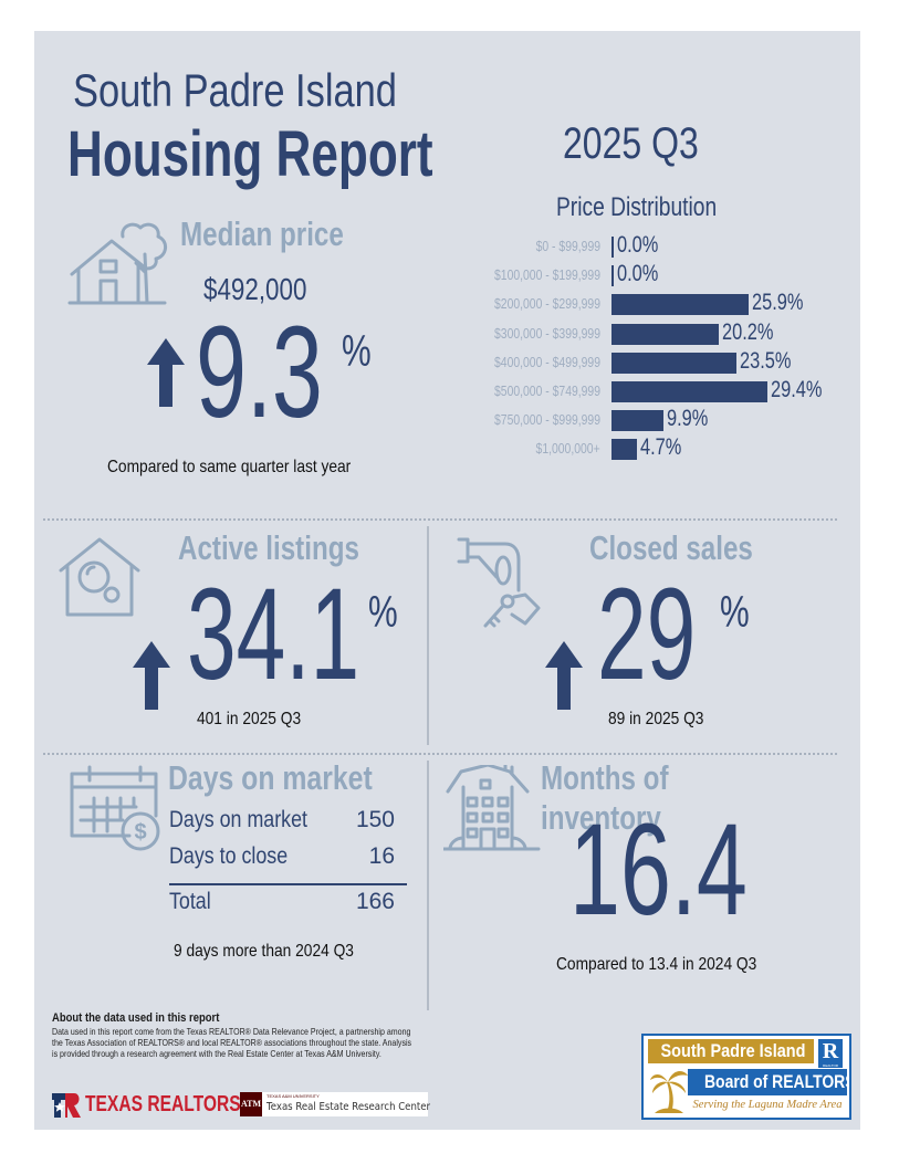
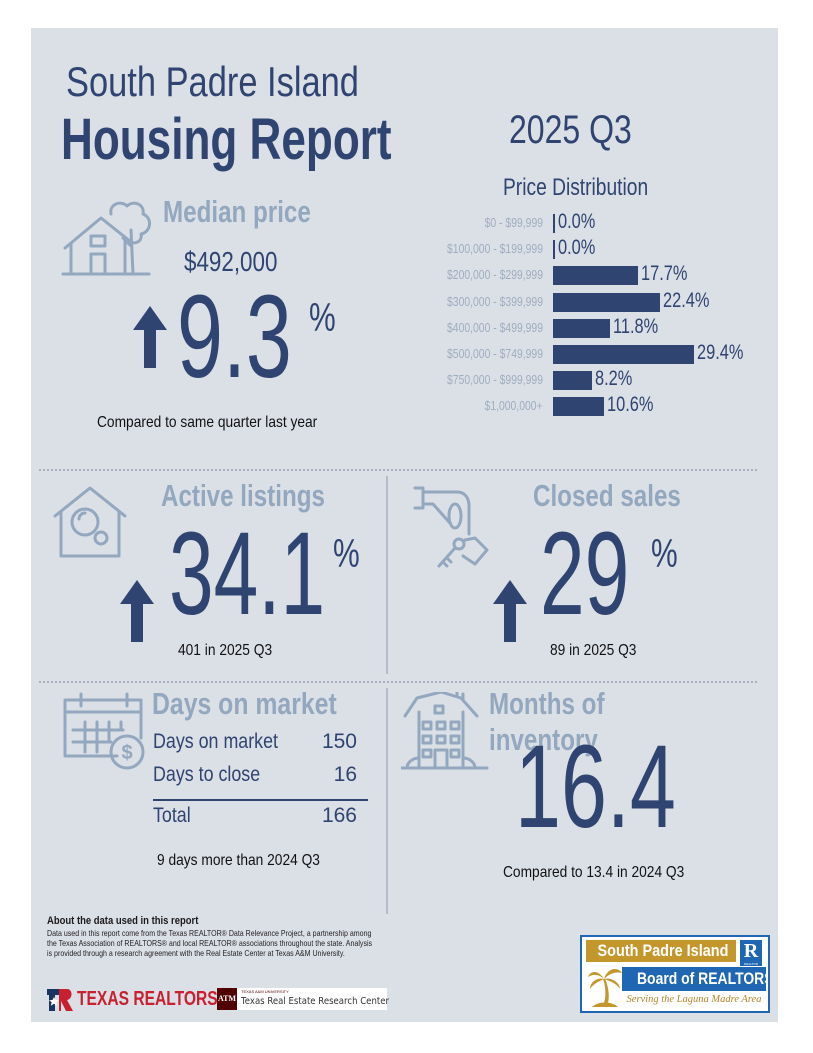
$200,000 - $299,999: 25.9% -> 17.7%
$300,000 - $399,999: 20.2% -> 22.4%
$400,000 - $499,999: 23.5% -> 11.8%
$750,000 - $999,999: 9.9% -> 8.2%
$1,000,000+: 4.7% -> 10.6%
